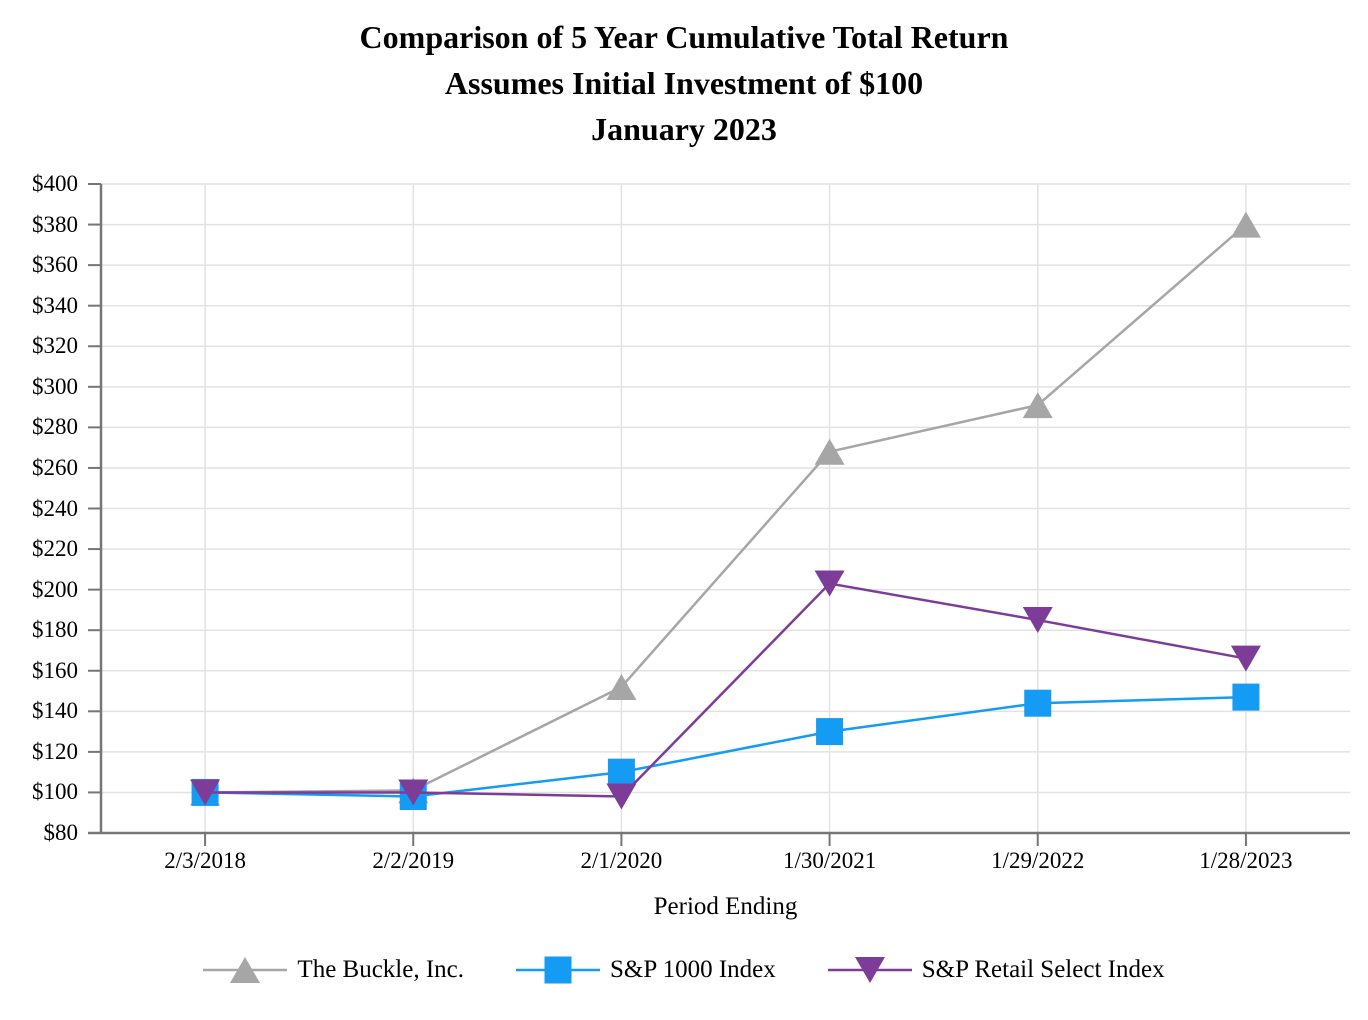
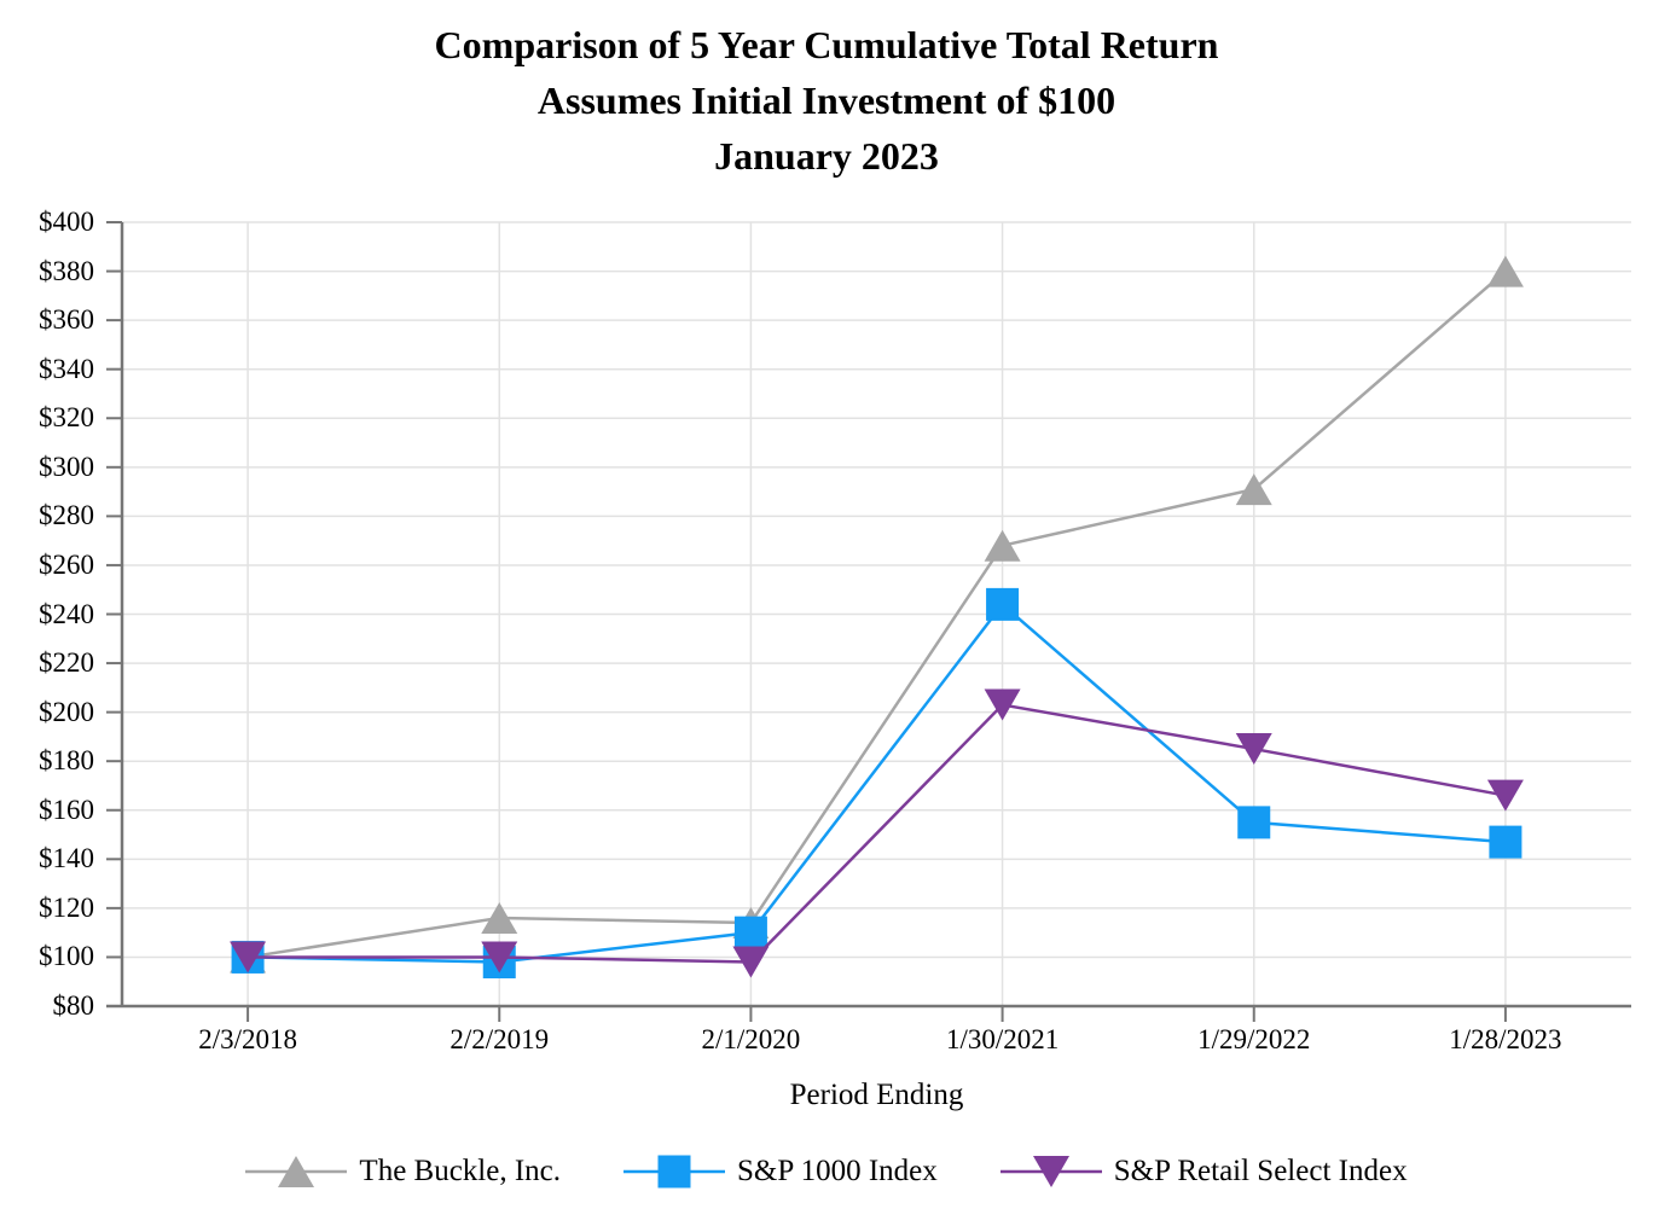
The Buckle, Inc./2/2/2019: $101 -> $116
The Buckle, Inc./2/1/2020: $152 -> $114
S&P 1000 Index/1/30/2021: $130 -> $244
S&P 1000 Index/1/29/2022: $144 -> $155
